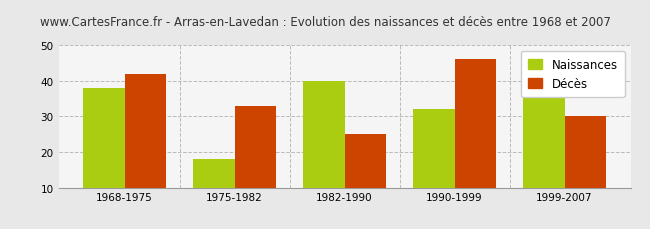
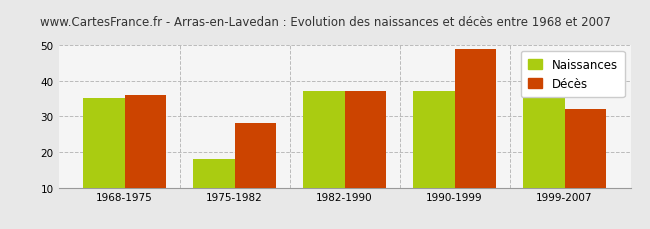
Naissances/1968-1975: 38 -> 35
Décès/1968-1975: 42 -> 36
Décès/1975-1982: 33 -> 28
Naissances/1982-1990: 40 -> 37
Décès/1982-1990: 25 -> 37
Naissances/1990-1999: 32 -> 37
Décès/1990-1999: 46 -> 49
Décès/1999-2007: 30 -> 32
